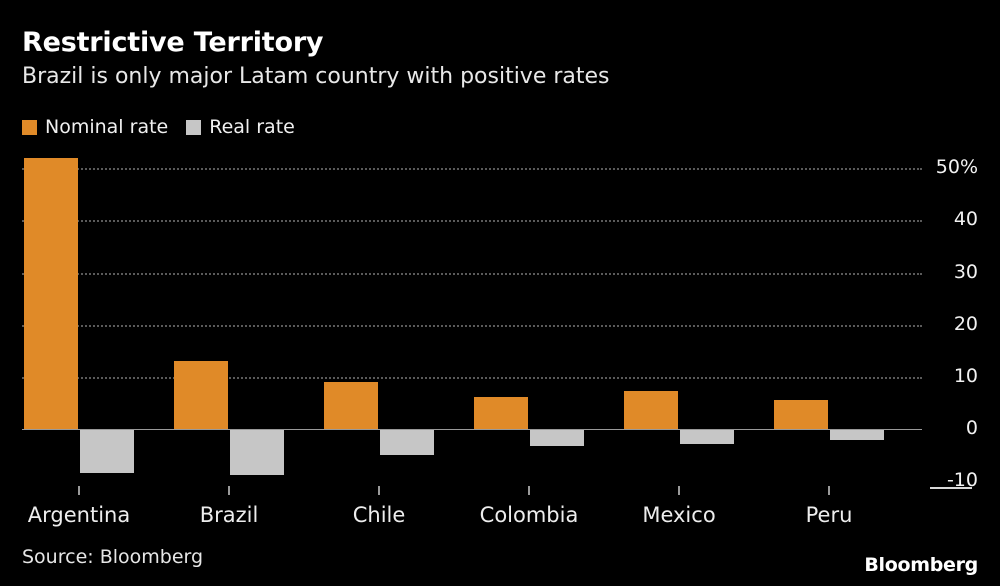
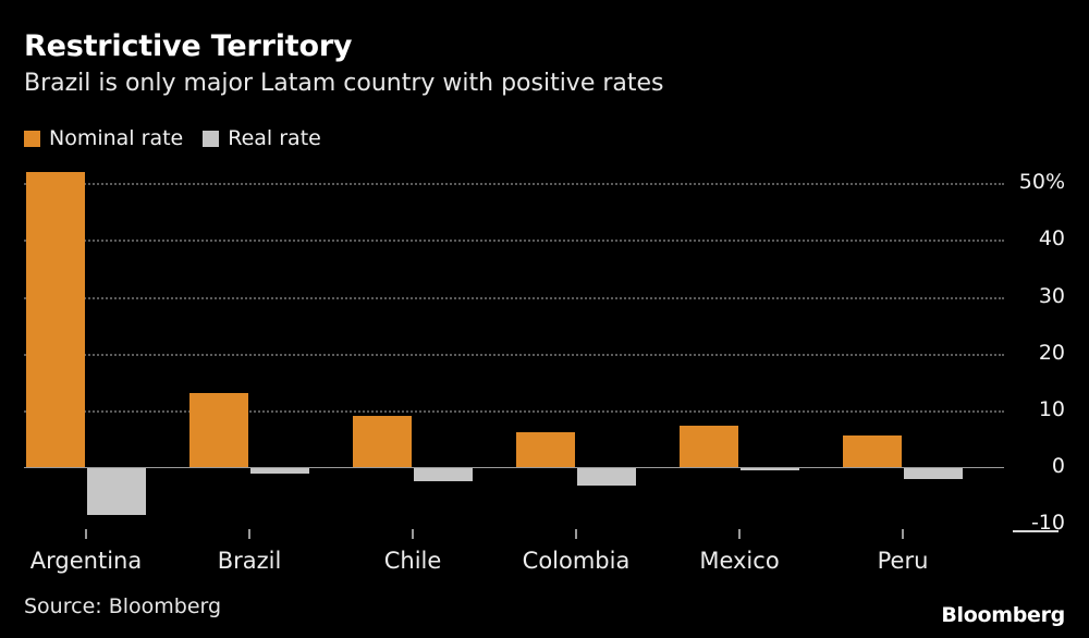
Real rate/Brazil: -9% -> -1%
Real rate/Chile: -5% -> -2%
Real rate/Mexico: -3% -> -1%
